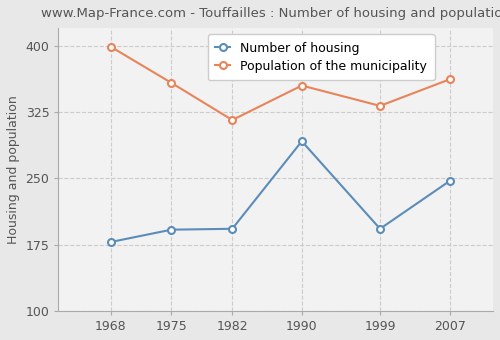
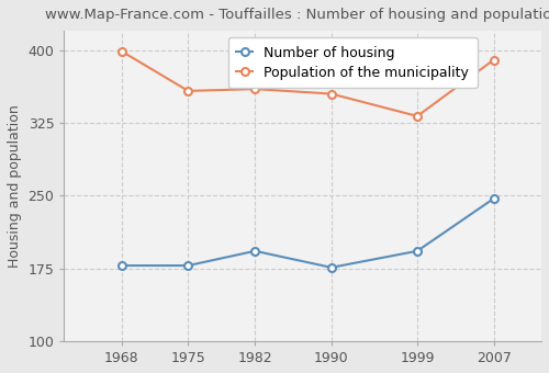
Number of housing/1975: 192 -> 178
Population of the municipality/1982: 316 -> 360
Number of housing/1990: 292 -> 176
Population of the municipality/2007: 362 -> 390
